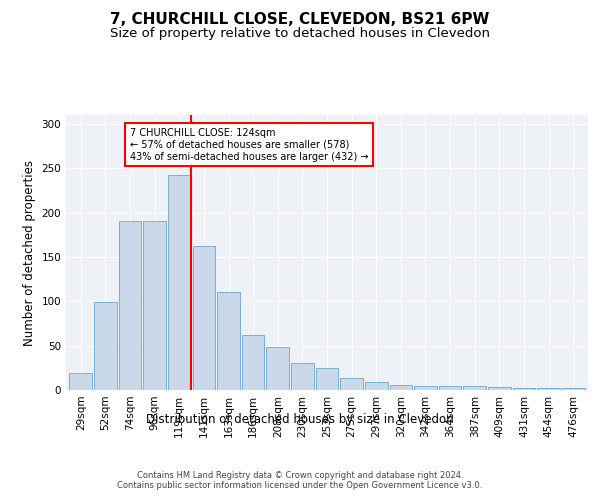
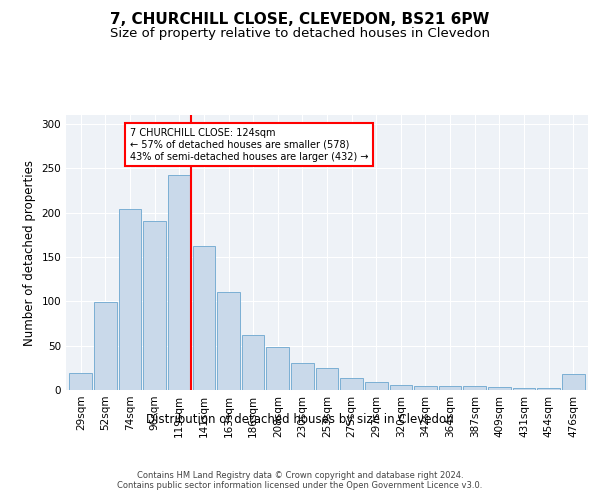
74sqm: 190 -> 204
476sqm: 2 -> 18
